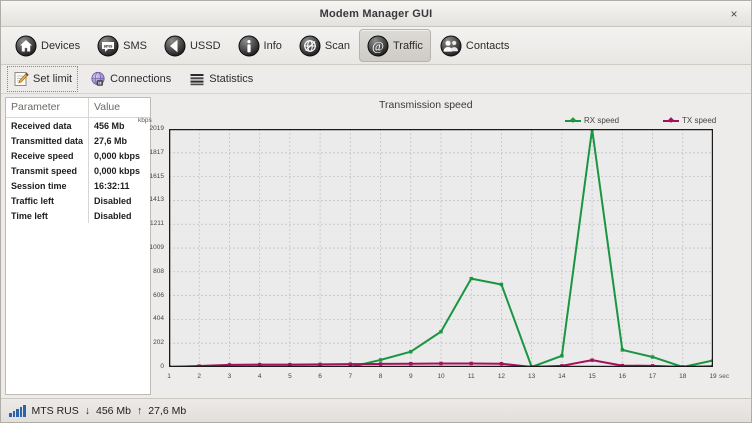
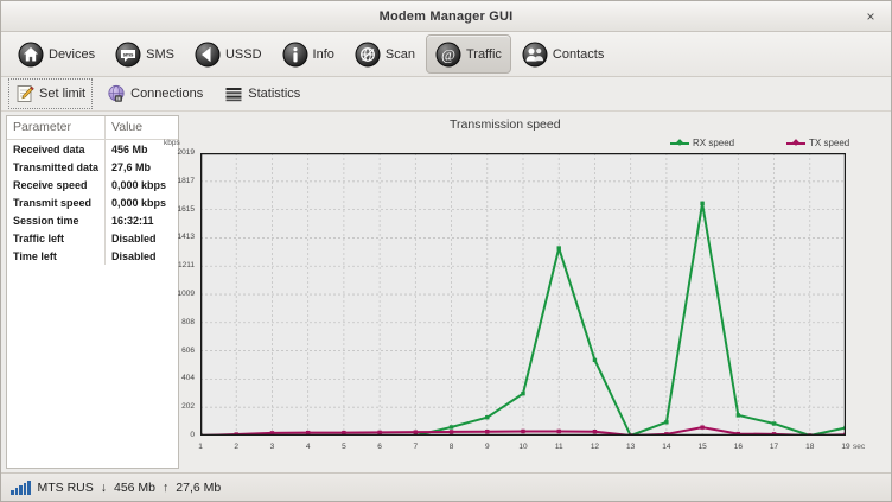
RX speed/11: 750 -> 1340
RX speed/12: 700 -> 540
RX speed/15: 2020 -> 1660
